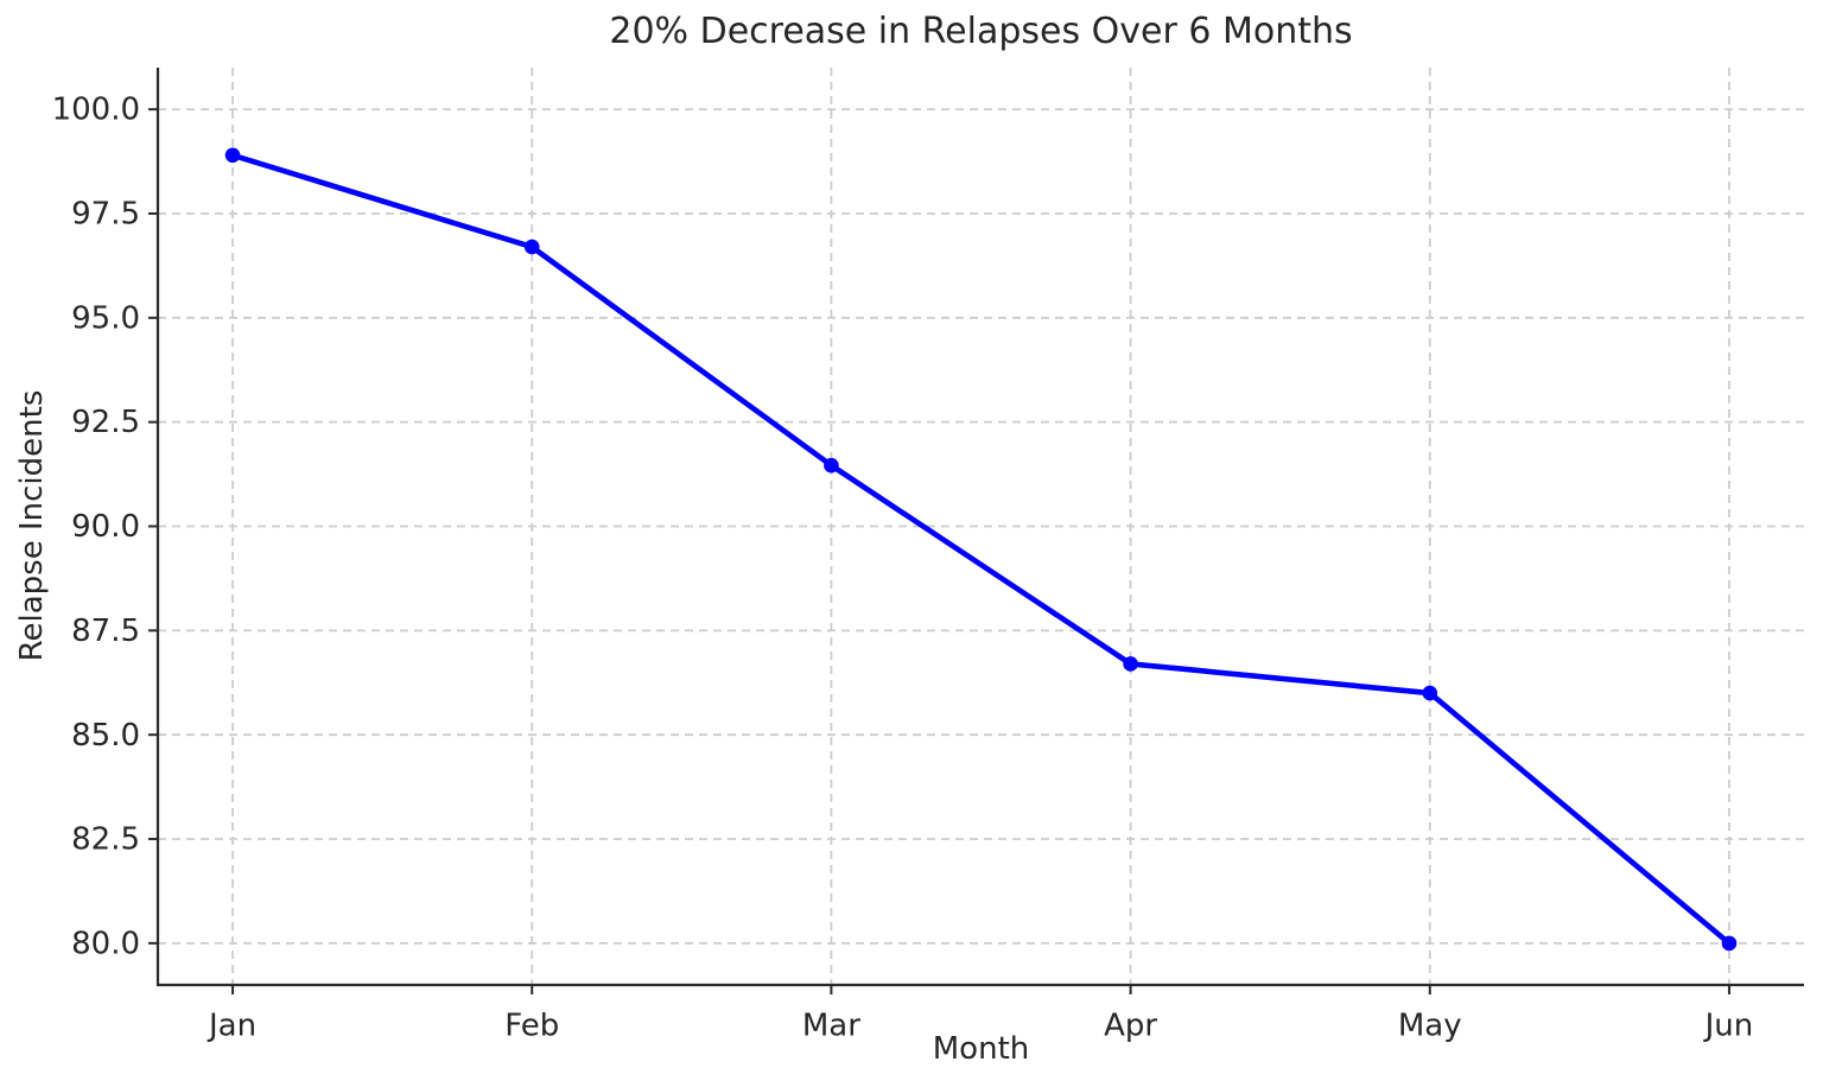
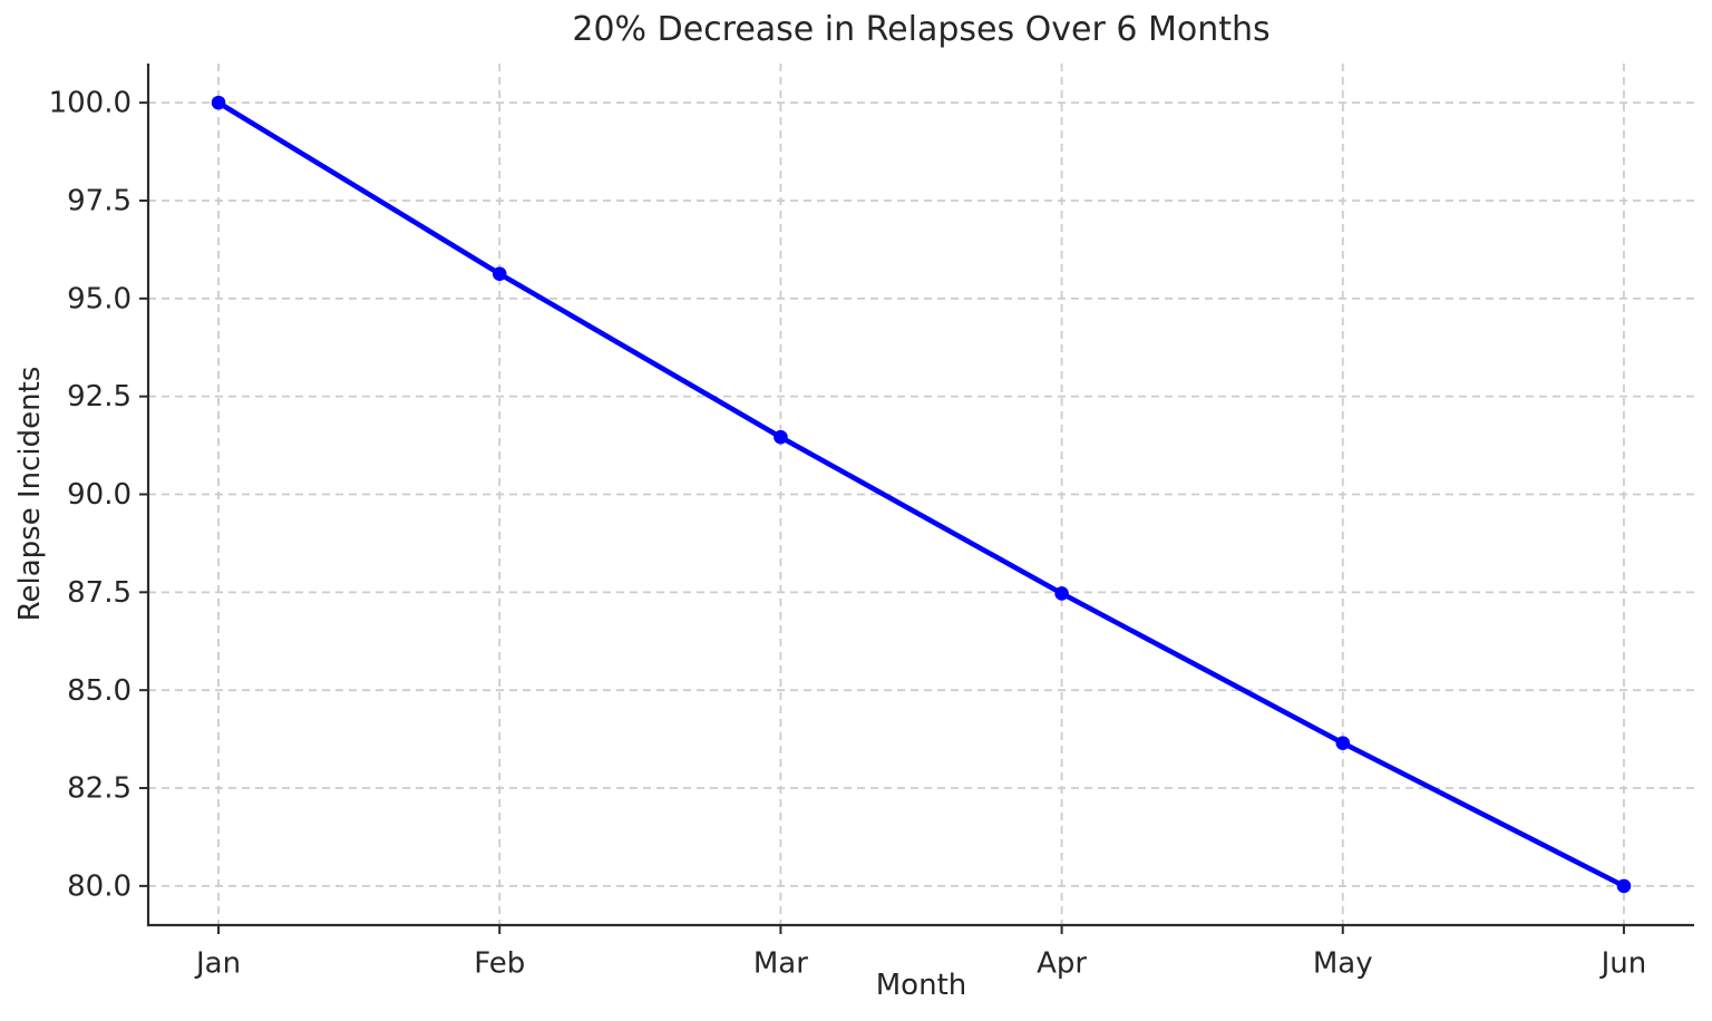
Jan: 98.9 -> 100.0
Feb: 96.7 -> 95.6
Apr: 86.7 -> 87.5
May: 86.0 -> 83.7
